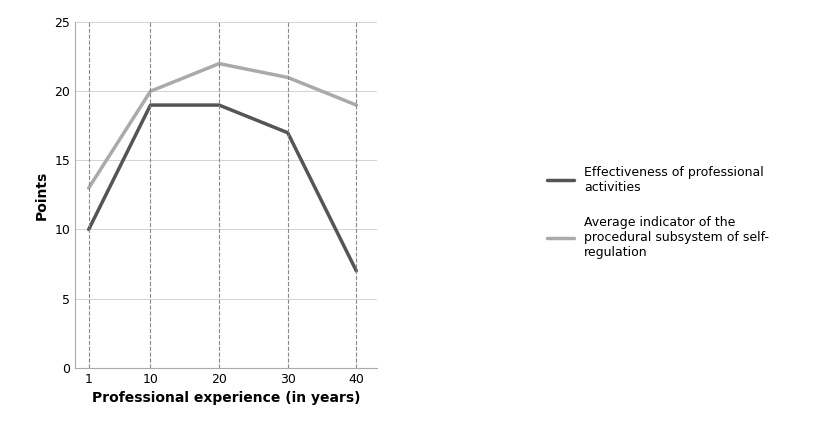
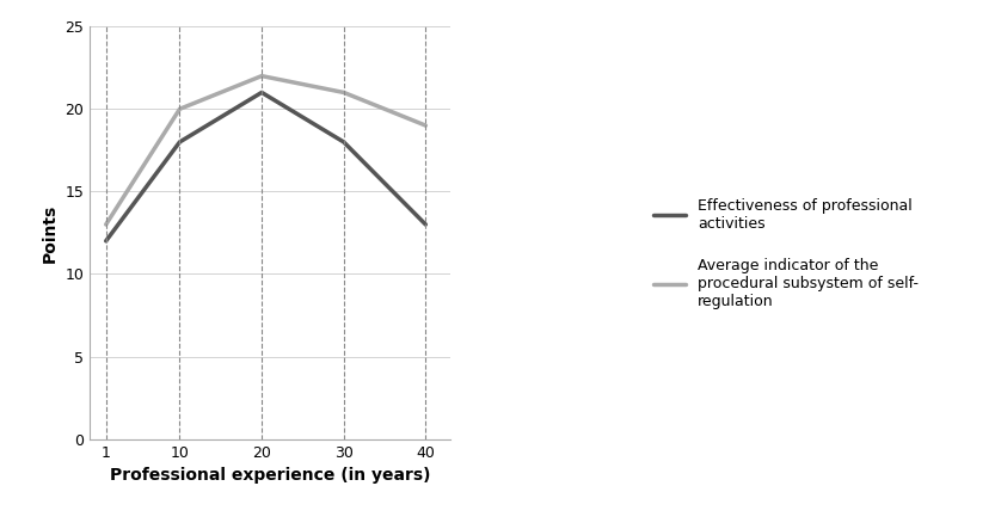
Effectiveness of professional activities/1: 10 -> 12
Effectiveness of professional activities/10: 19 -> 18
Effectiveness of professional activities/20: 19 -> 21
Effectiveness of professional activities/30: 17 -> 18
Effectiveness of professional activities/40: 7 -> 13
